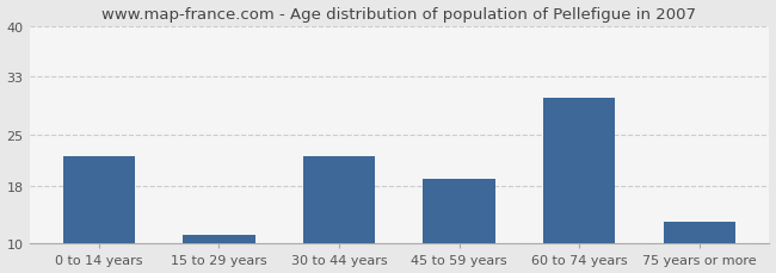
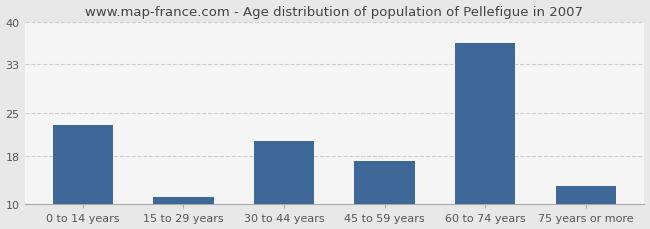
0 to 14 years: 22.0 -> 23.0
30 to 44 years: 22.0 -> 20.4
45 to 59 years: 19.0 -> 17.2
60 to 74 years: 30.0 -> 36.4
